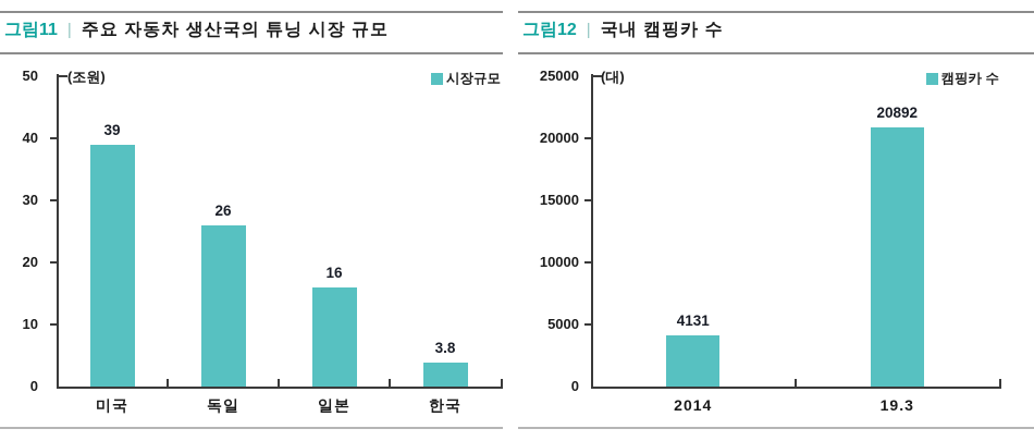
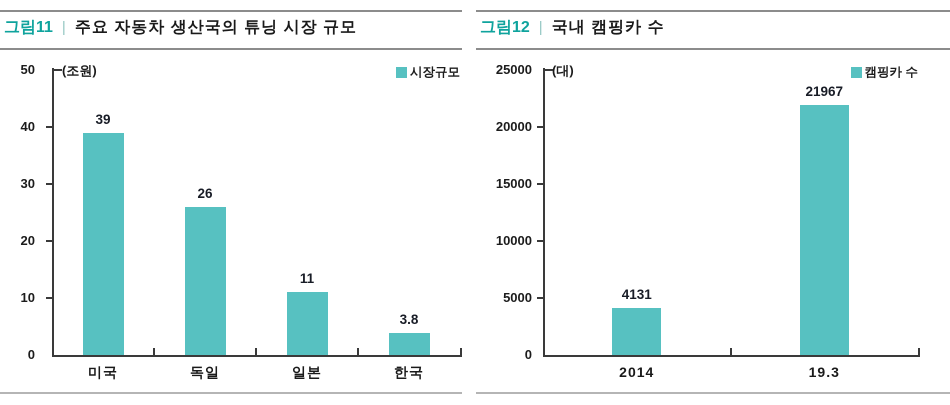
주요 자동차 생산국의 튜닝 시장 규모/일본: 16 -> 11
국내 캠핑카 수/19.3: 20892 -> 21967
